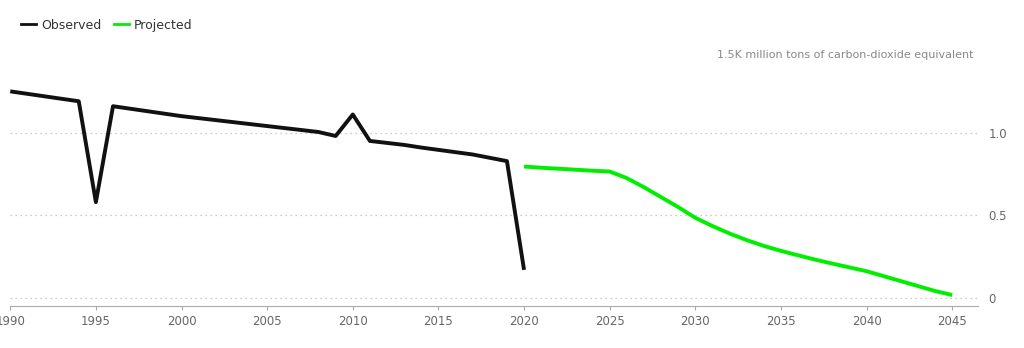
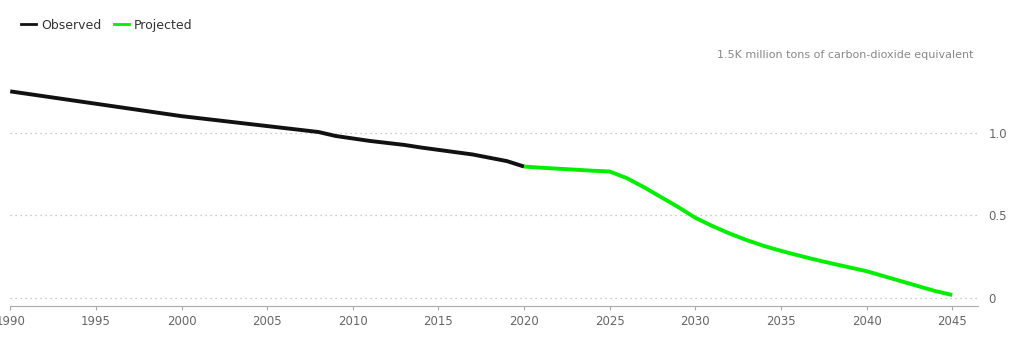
Observed/1995: 0.58 -> 1.18
Observed/2010: 1.11 -> 0.96
Observed/2020: 0.17 -> 0.80
